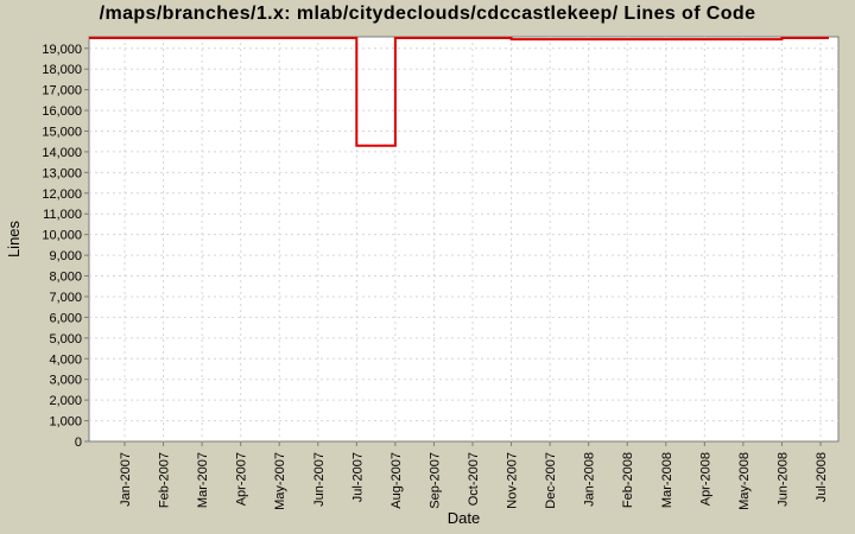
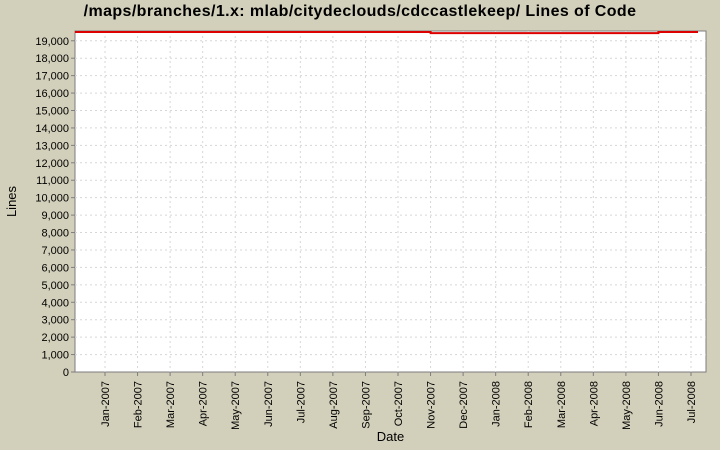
Jul-2007: 14300 -> 19500
